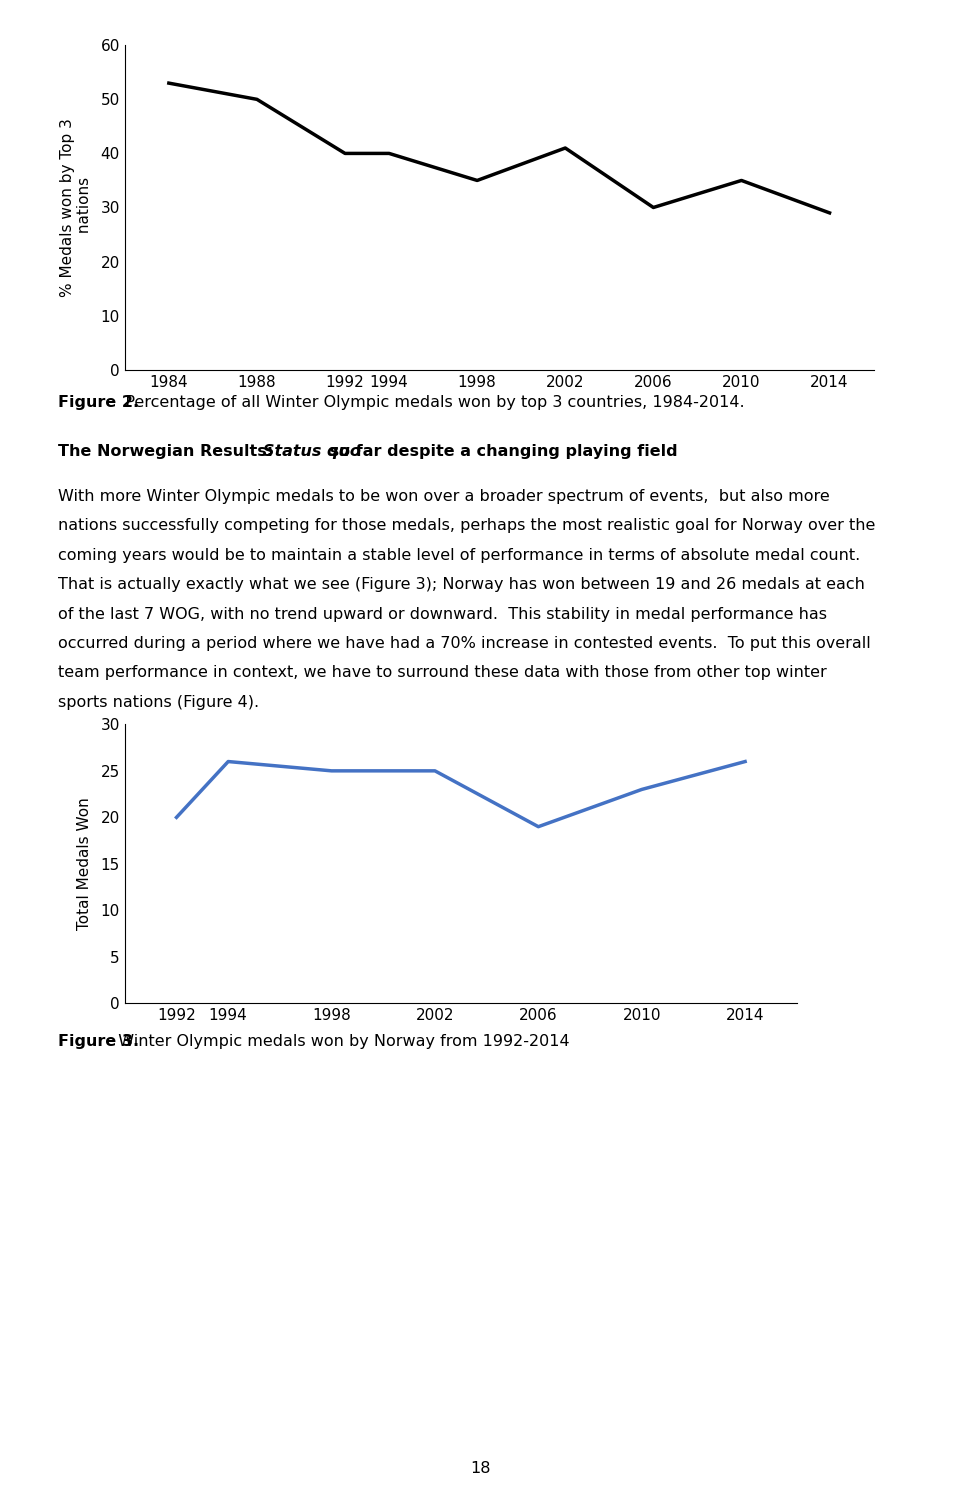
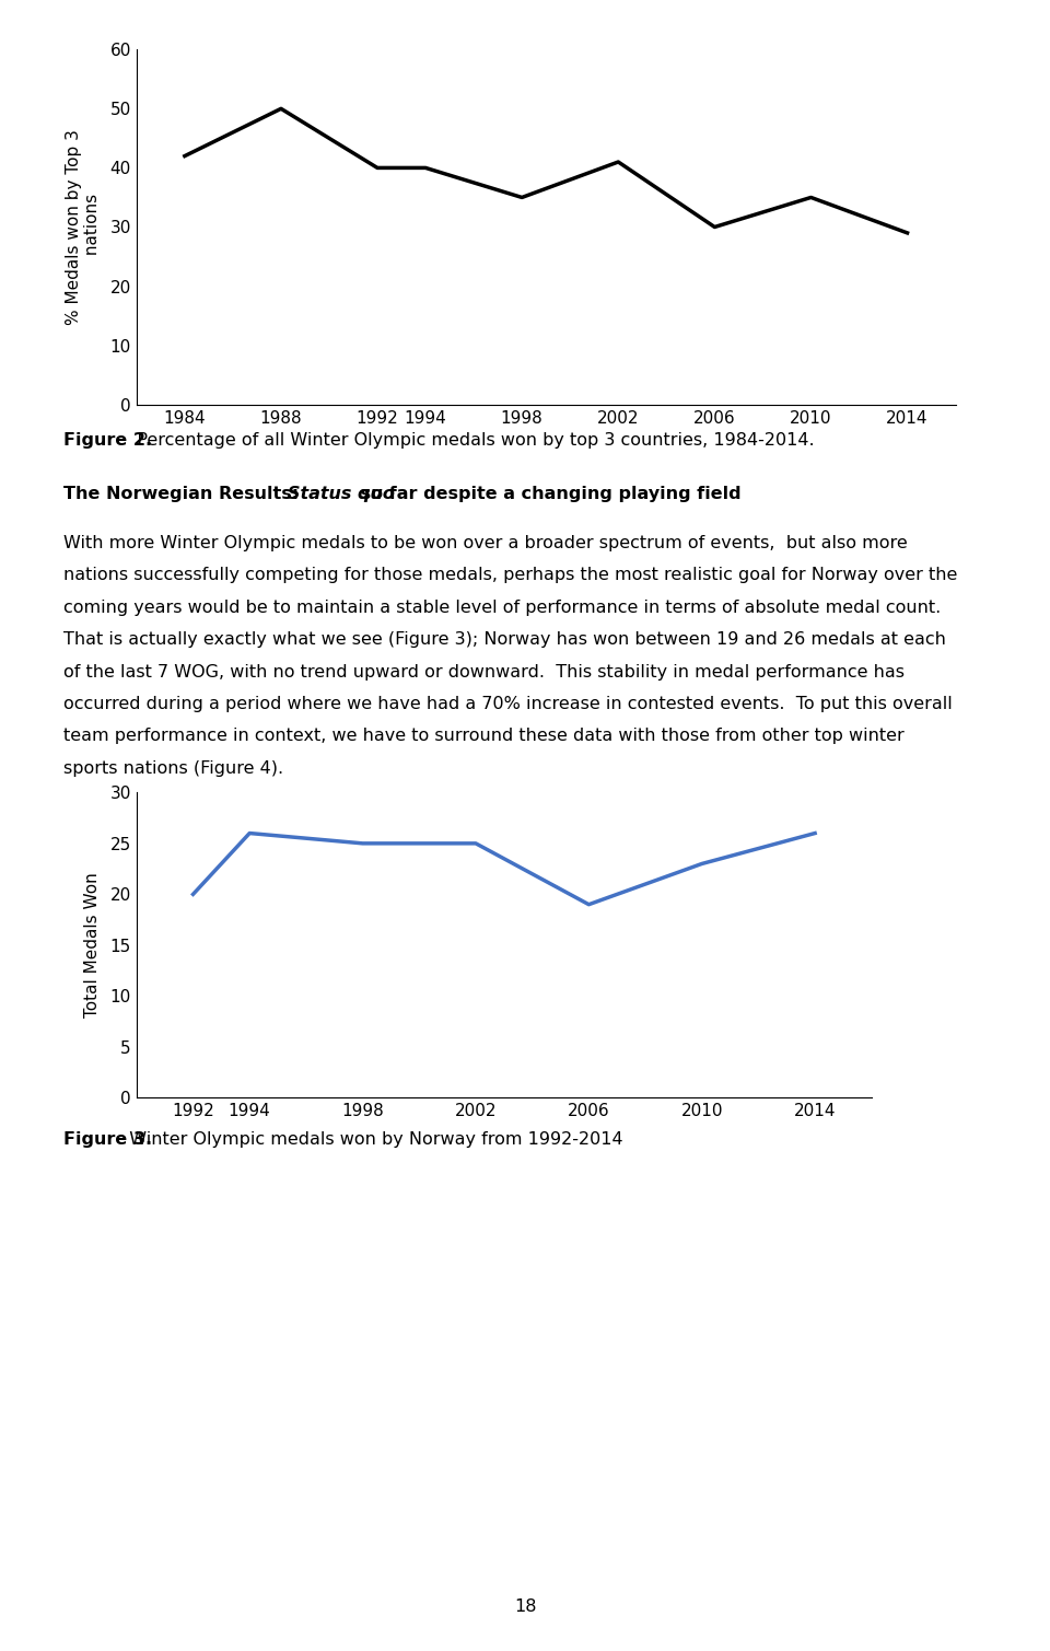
1984: 53 -> 42
